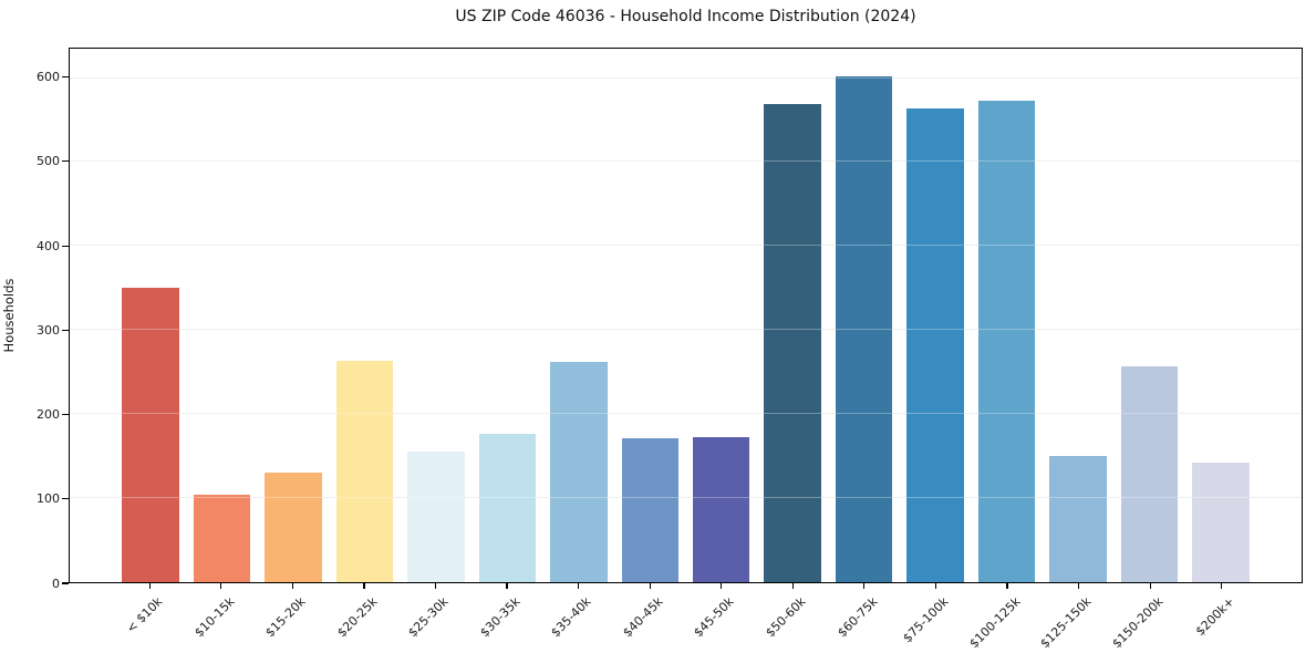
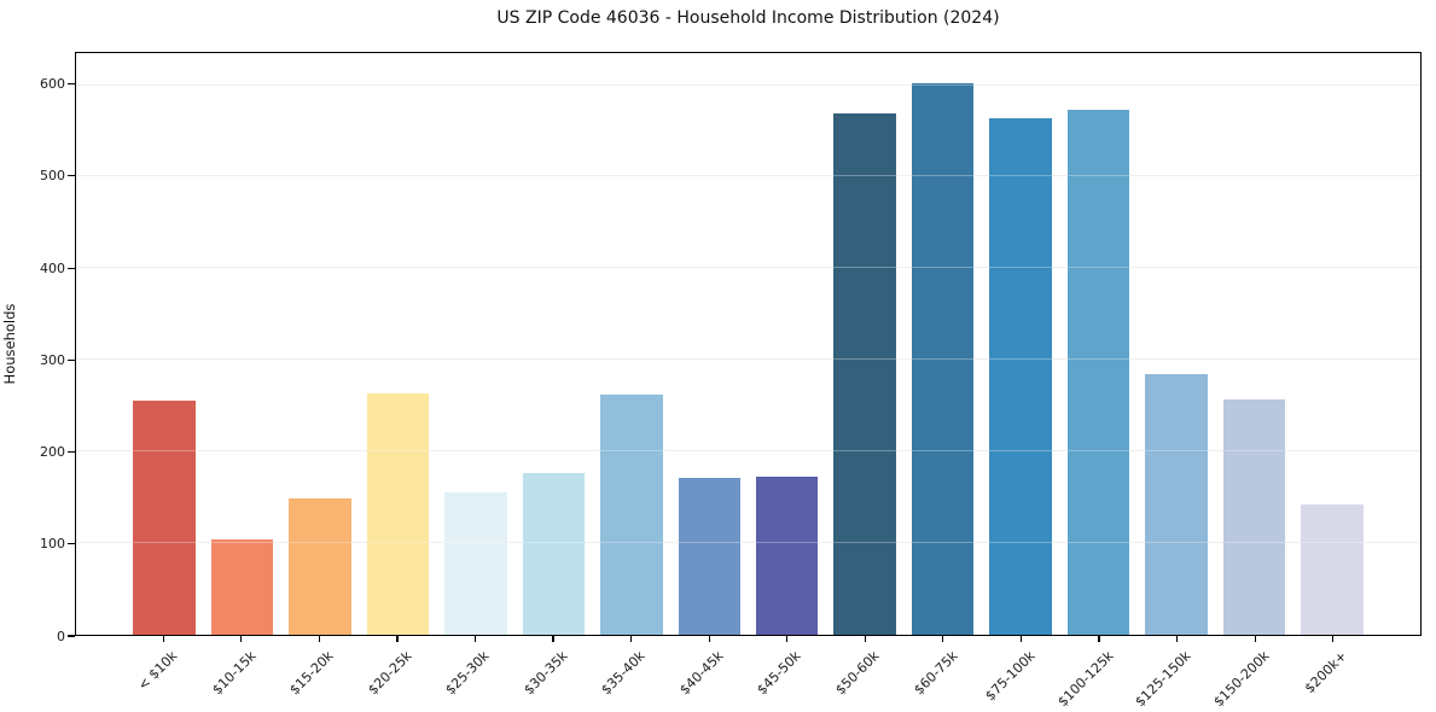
< $10k: 350 -> 260
$15-20k: 130 -> 150
$125-150k: 150 -> 280
